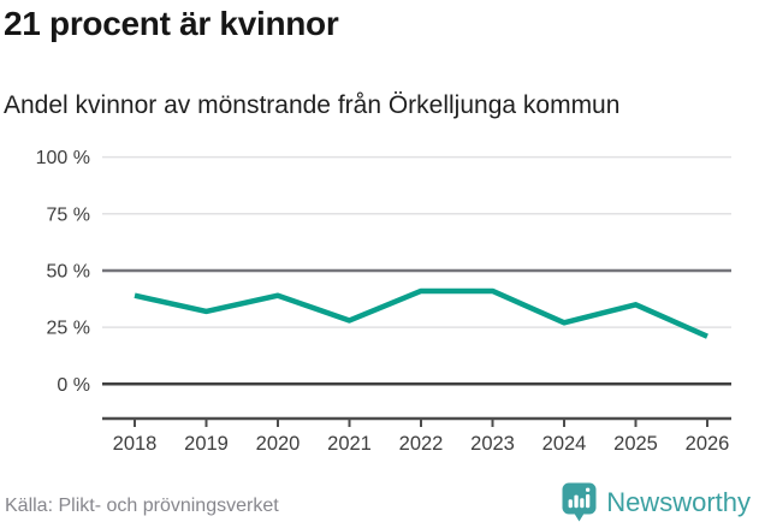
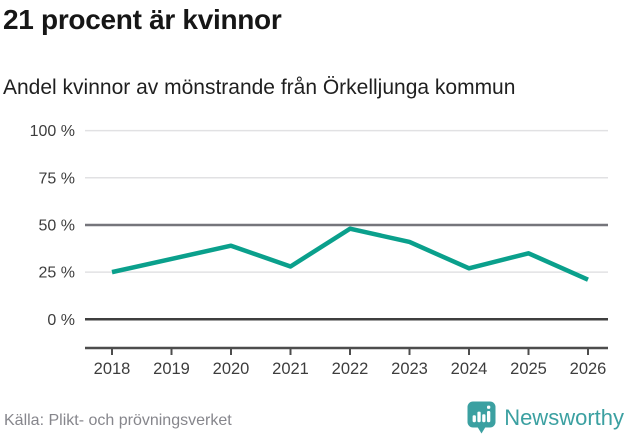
2018: 39% -> 25%
2022: 41% -> 48%
